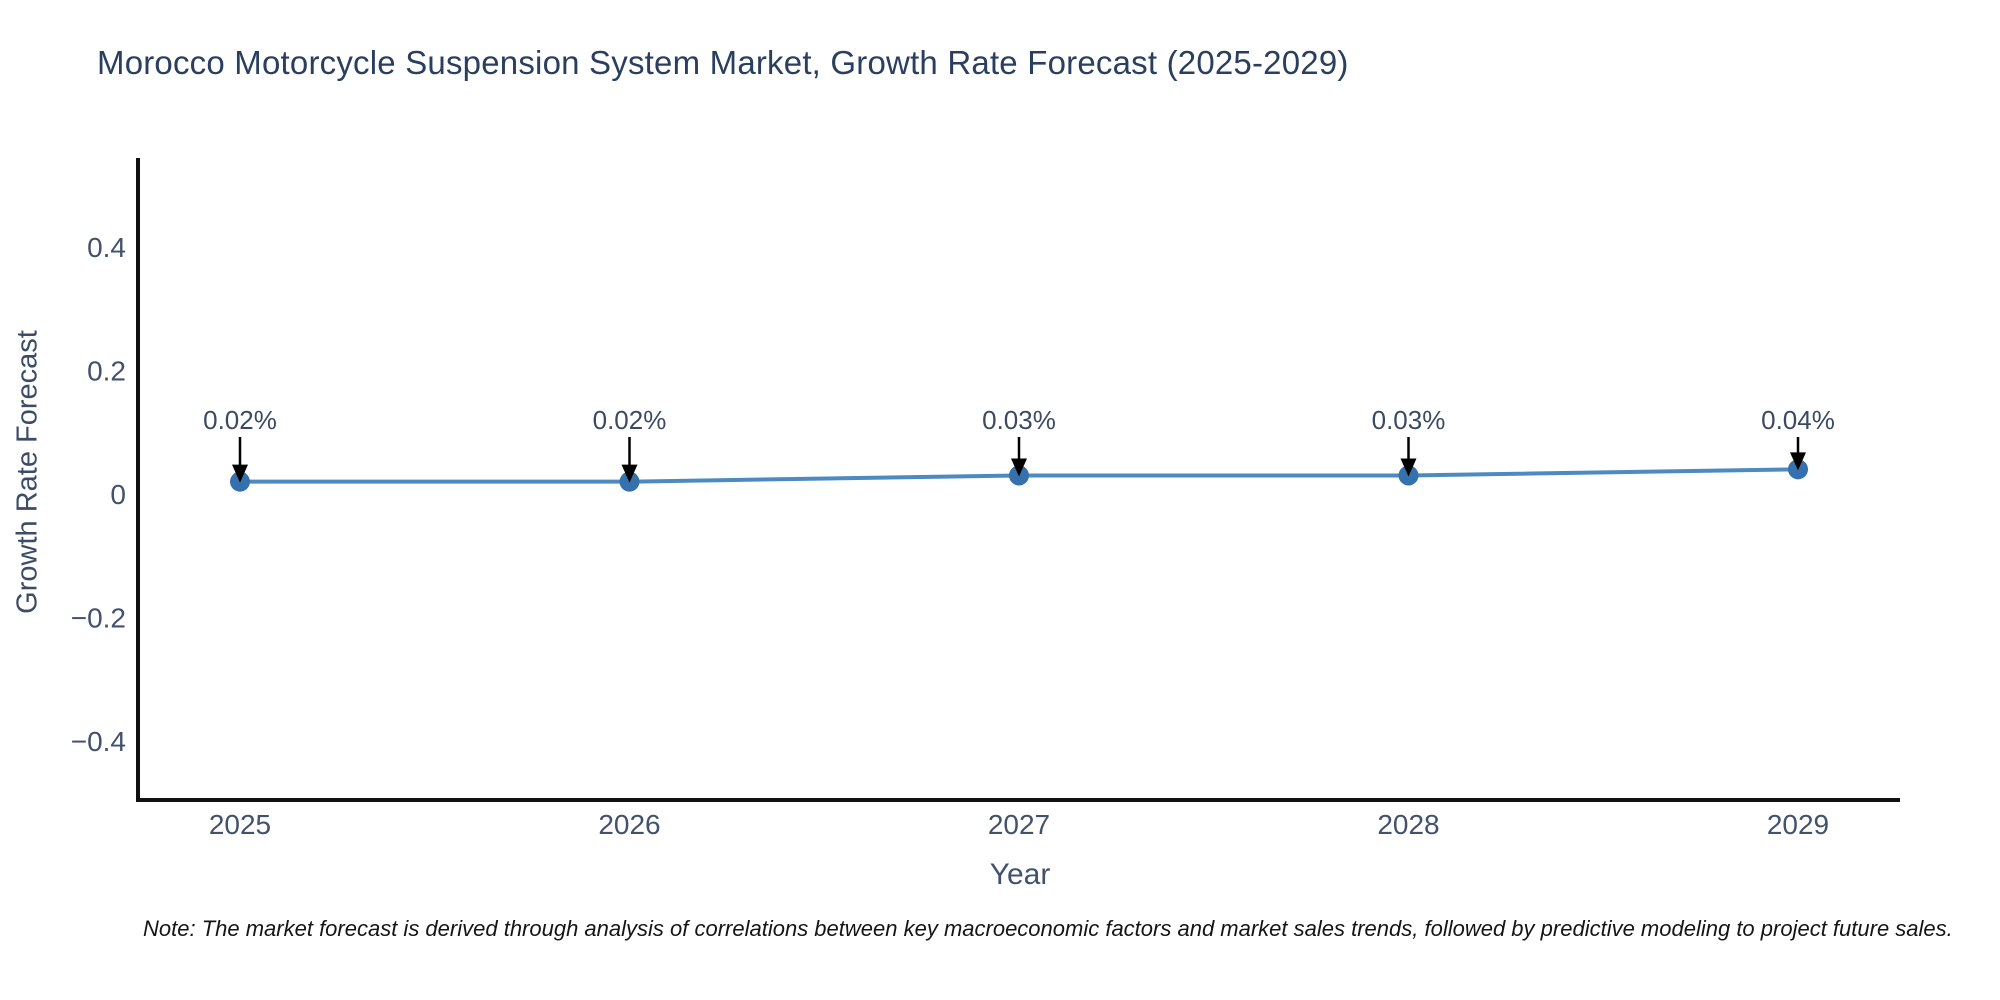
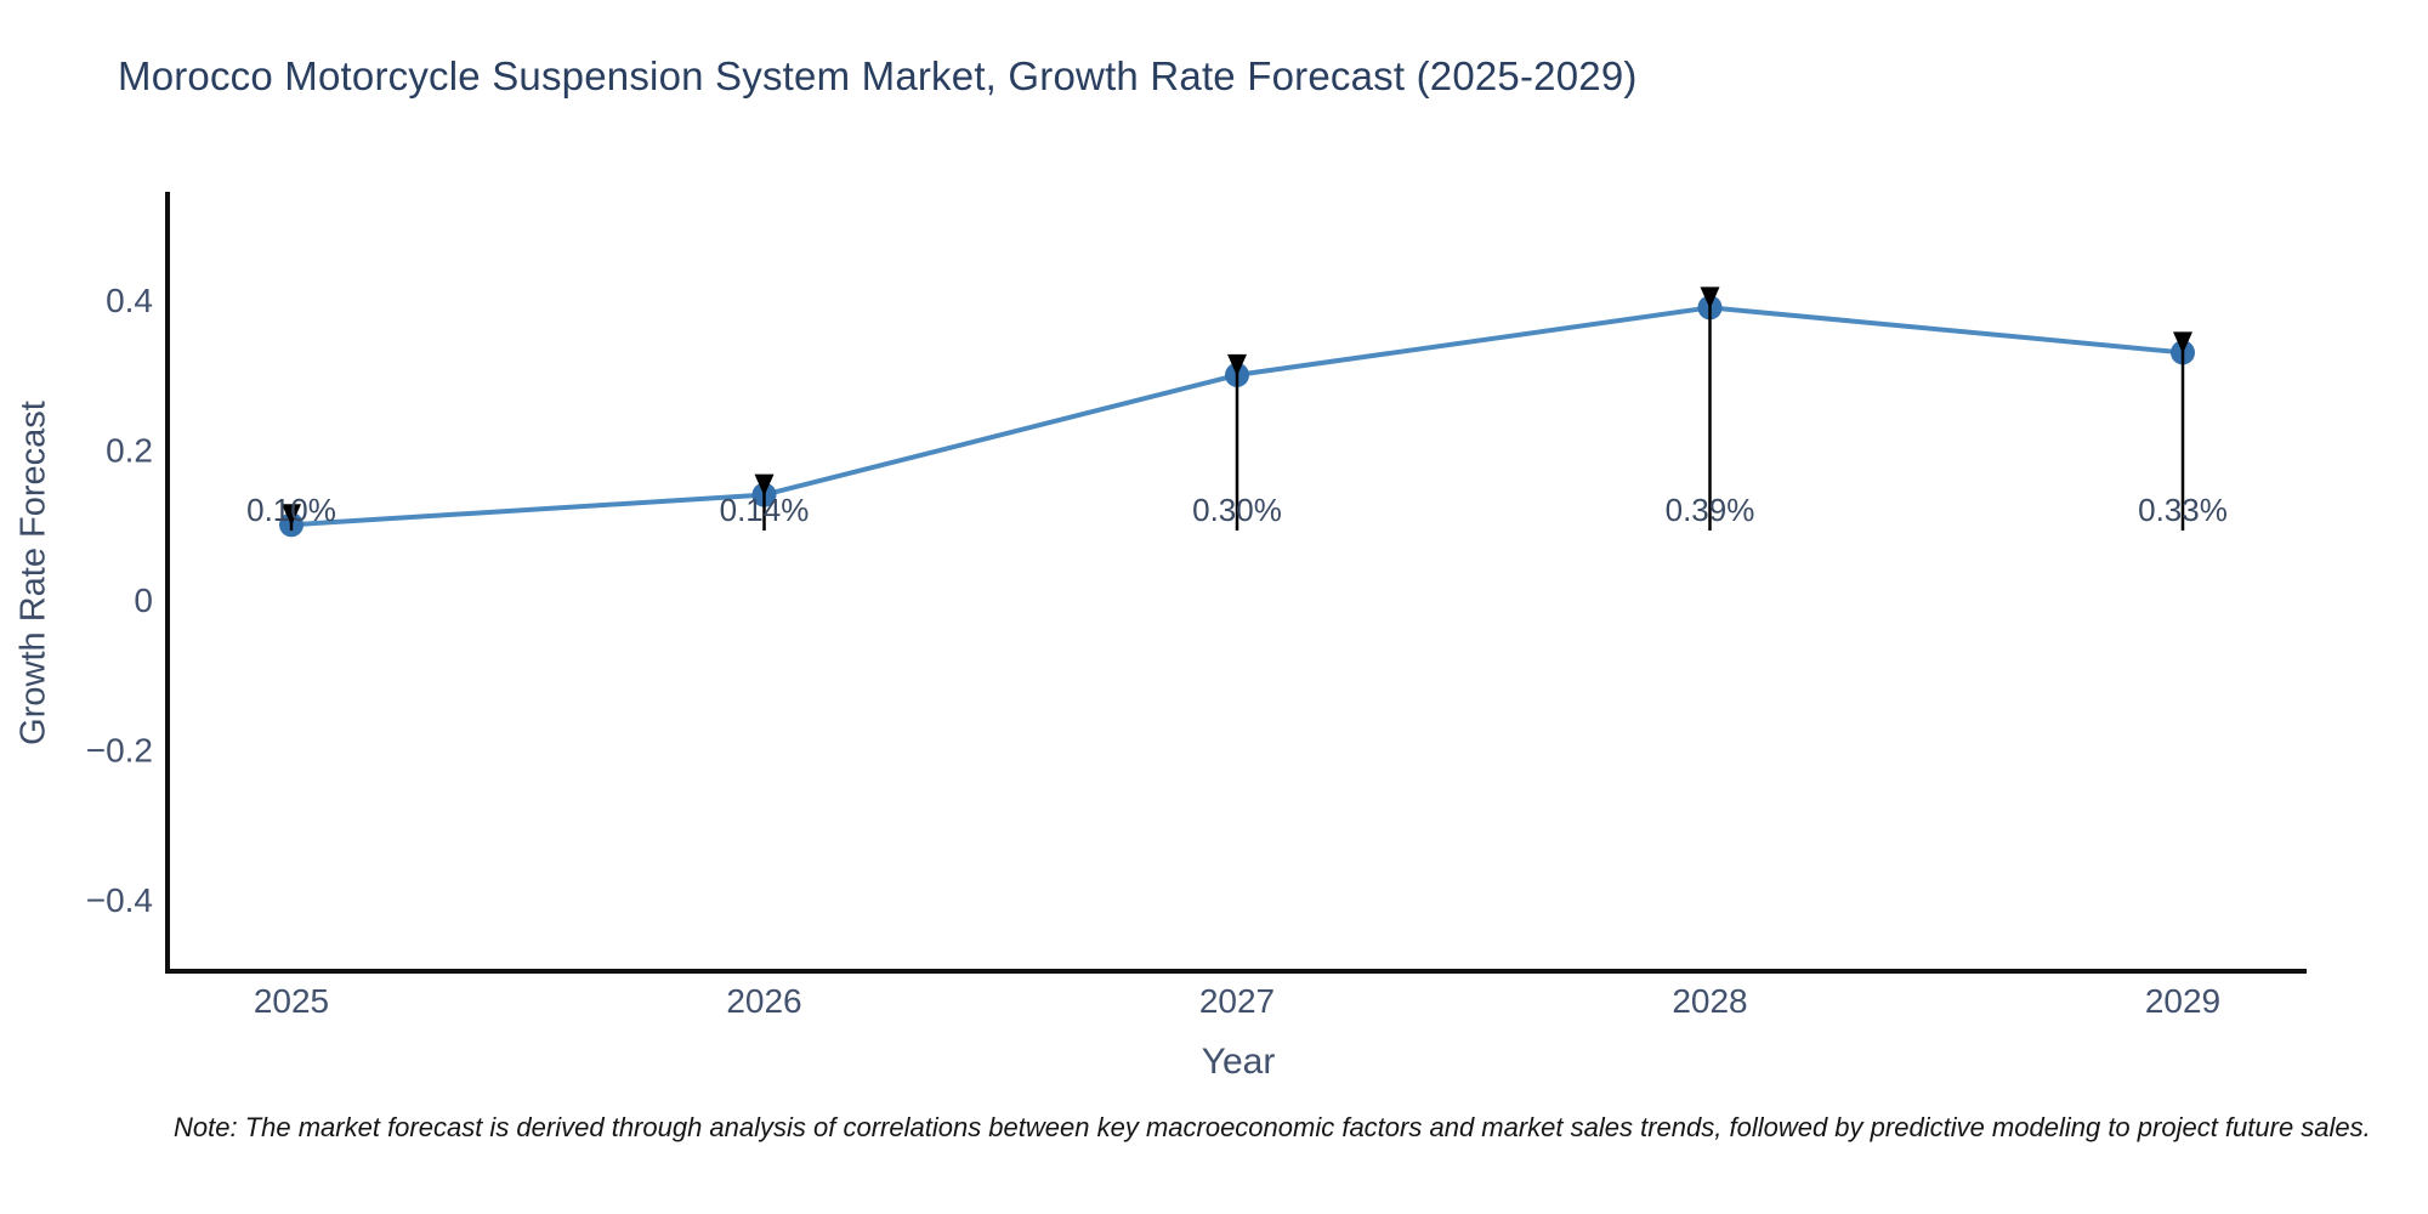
2025: 0.02% -> 0.10%
2026: 0.02% -> 0.14%
2027: 0.03% -> 0.30%
2028: 0.03% -> 0.39%
2029: 0.04% -> 0.33%
